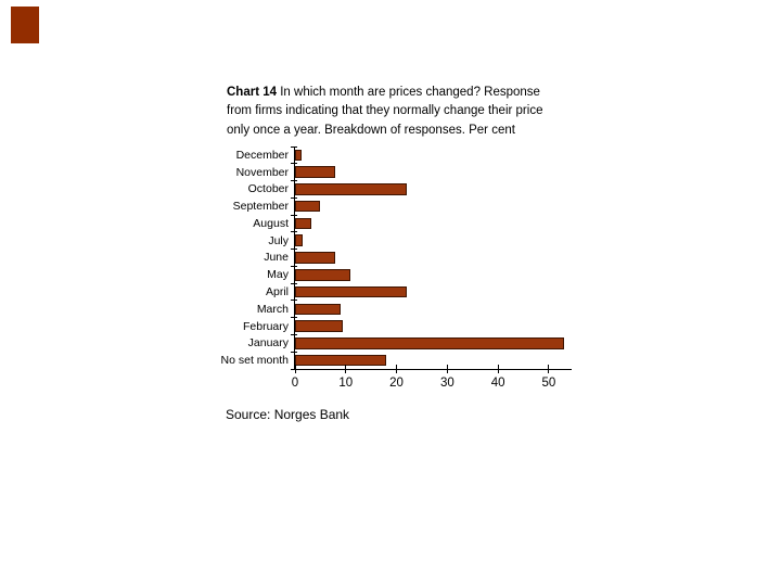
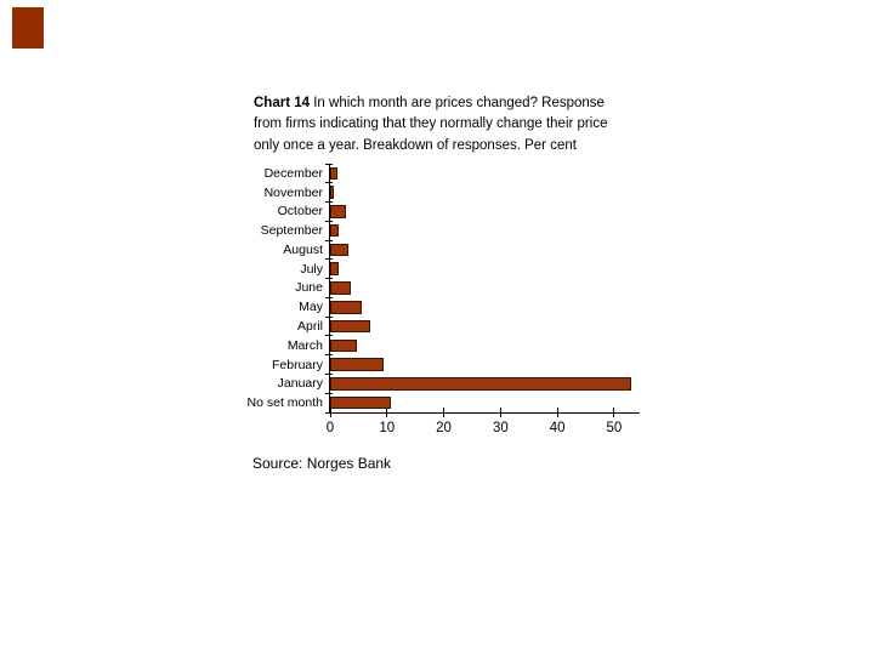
November: 8 -> 1
October: 22 -> 3
September: 5 -> 2
June: 8 -> 4
May: 11 -> 6
April: 22 -> 7
March: 9 -> 5
No set month: 18 -> 11
